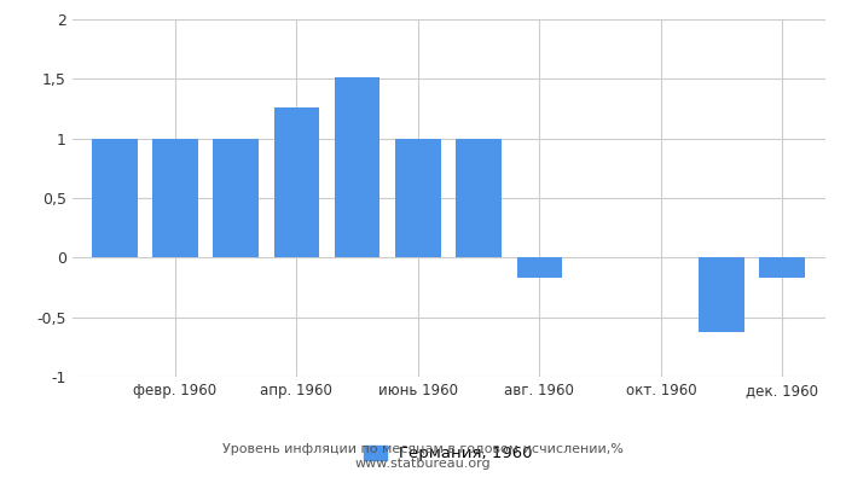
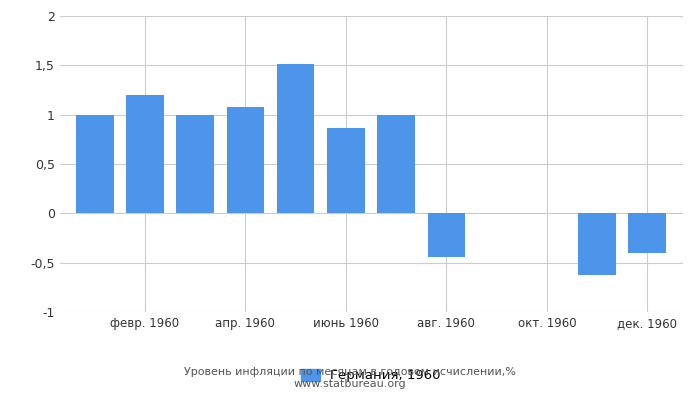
февр. 1960: 1,00 -> 1,20
апр. 1960: 1,26 -> 1,08
июнь 1960: 1,00 -> 0,86
авг. 1960: -0,17 -> -0,44
дек. 1960: -0,17 -> -0,40
